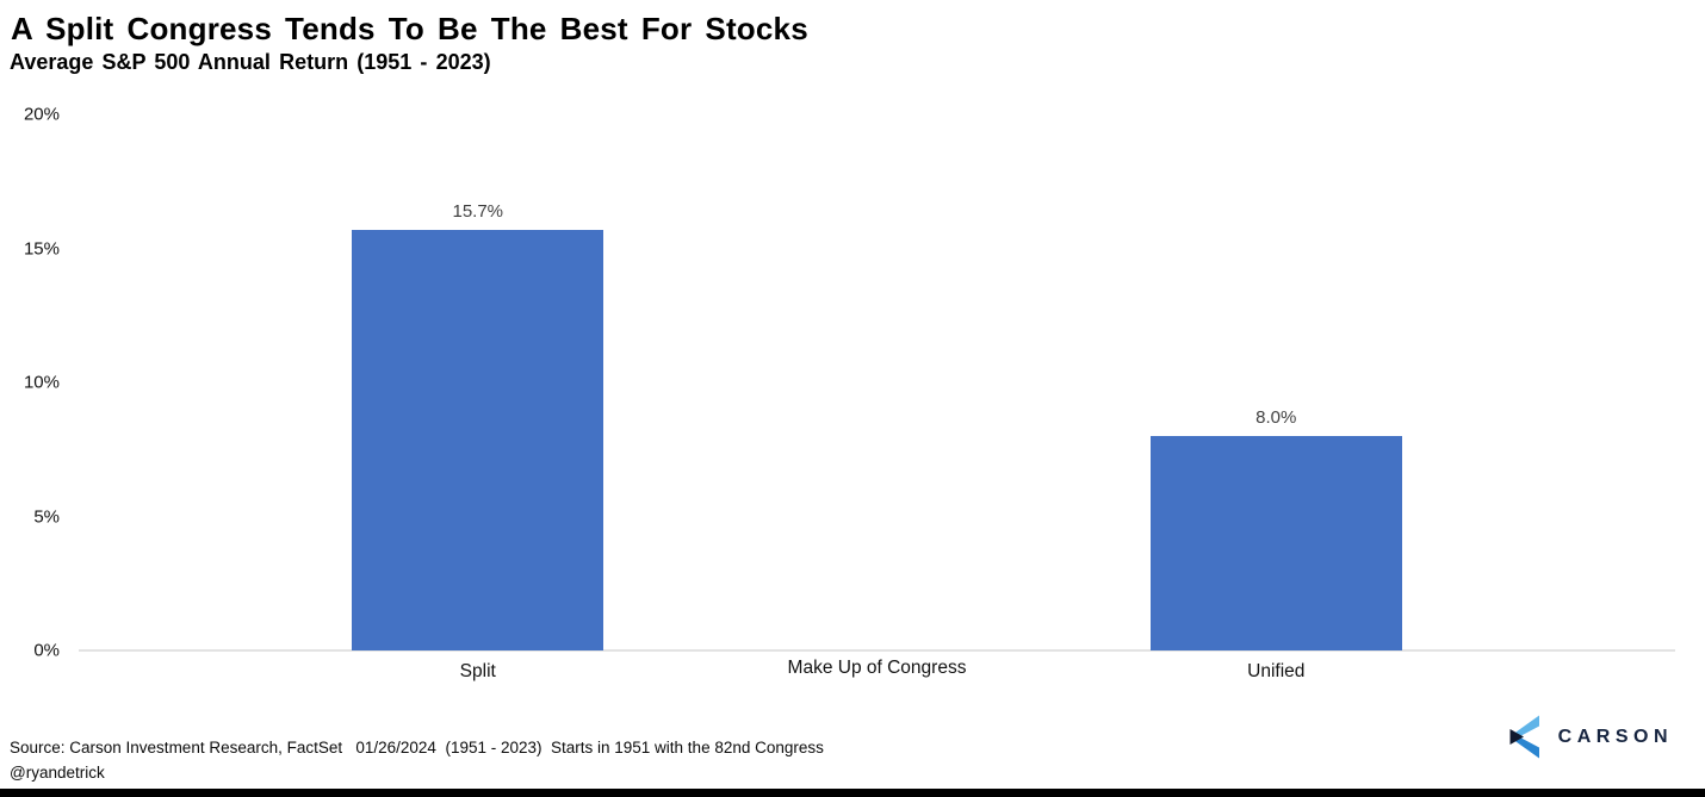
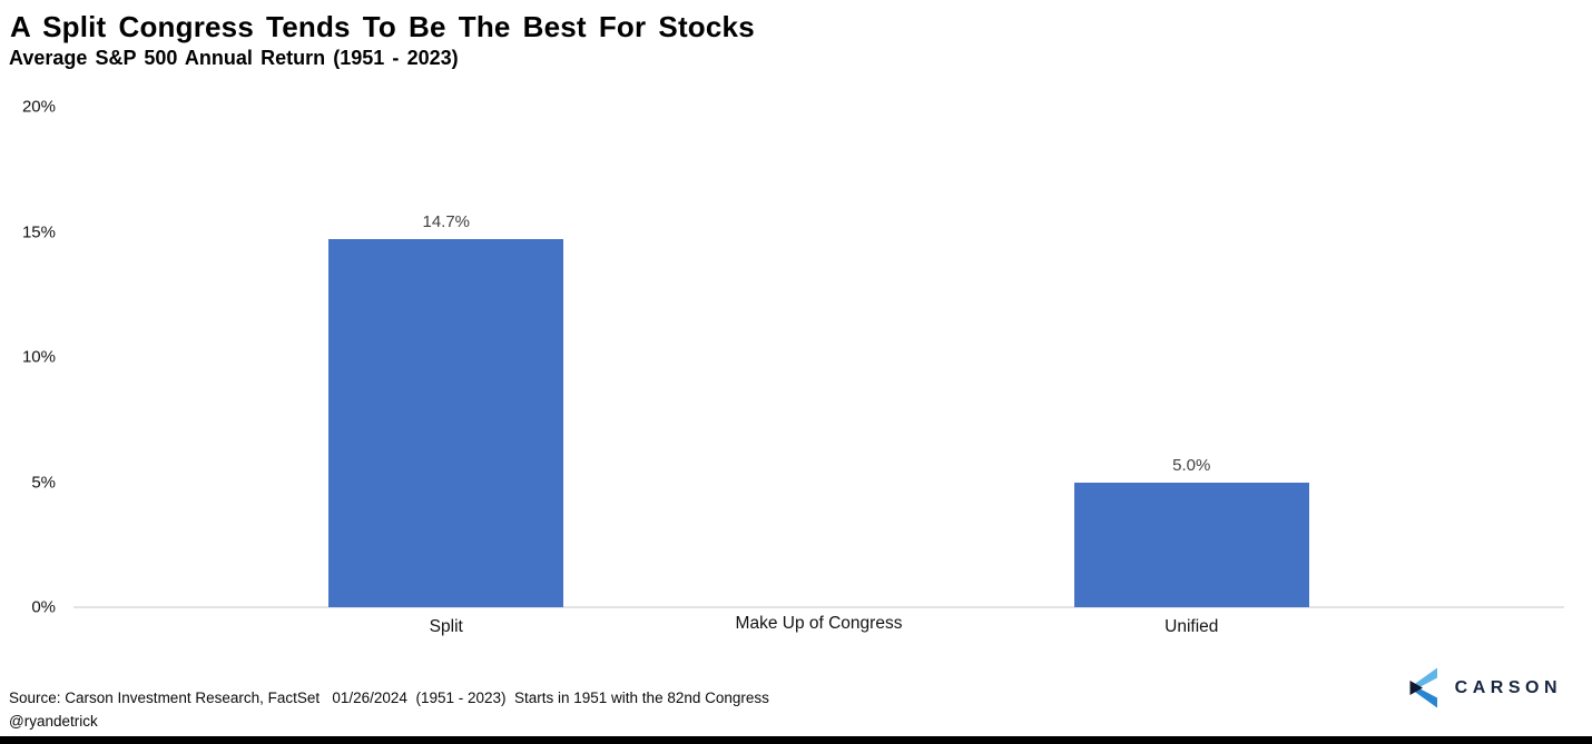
Split: 15.7% -> 14.7%
Unified: 8.0% -> 5.0%
